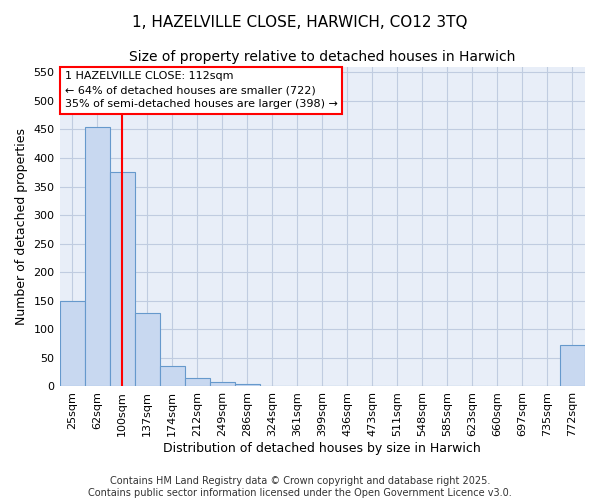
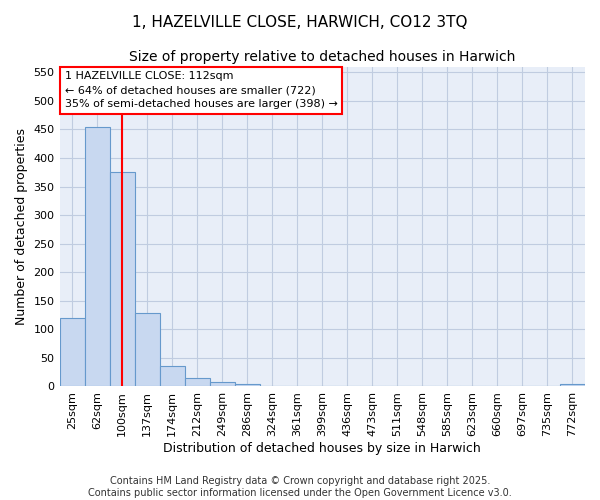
25sqm: 150 -> 120
772sqm: 72 -> 5
